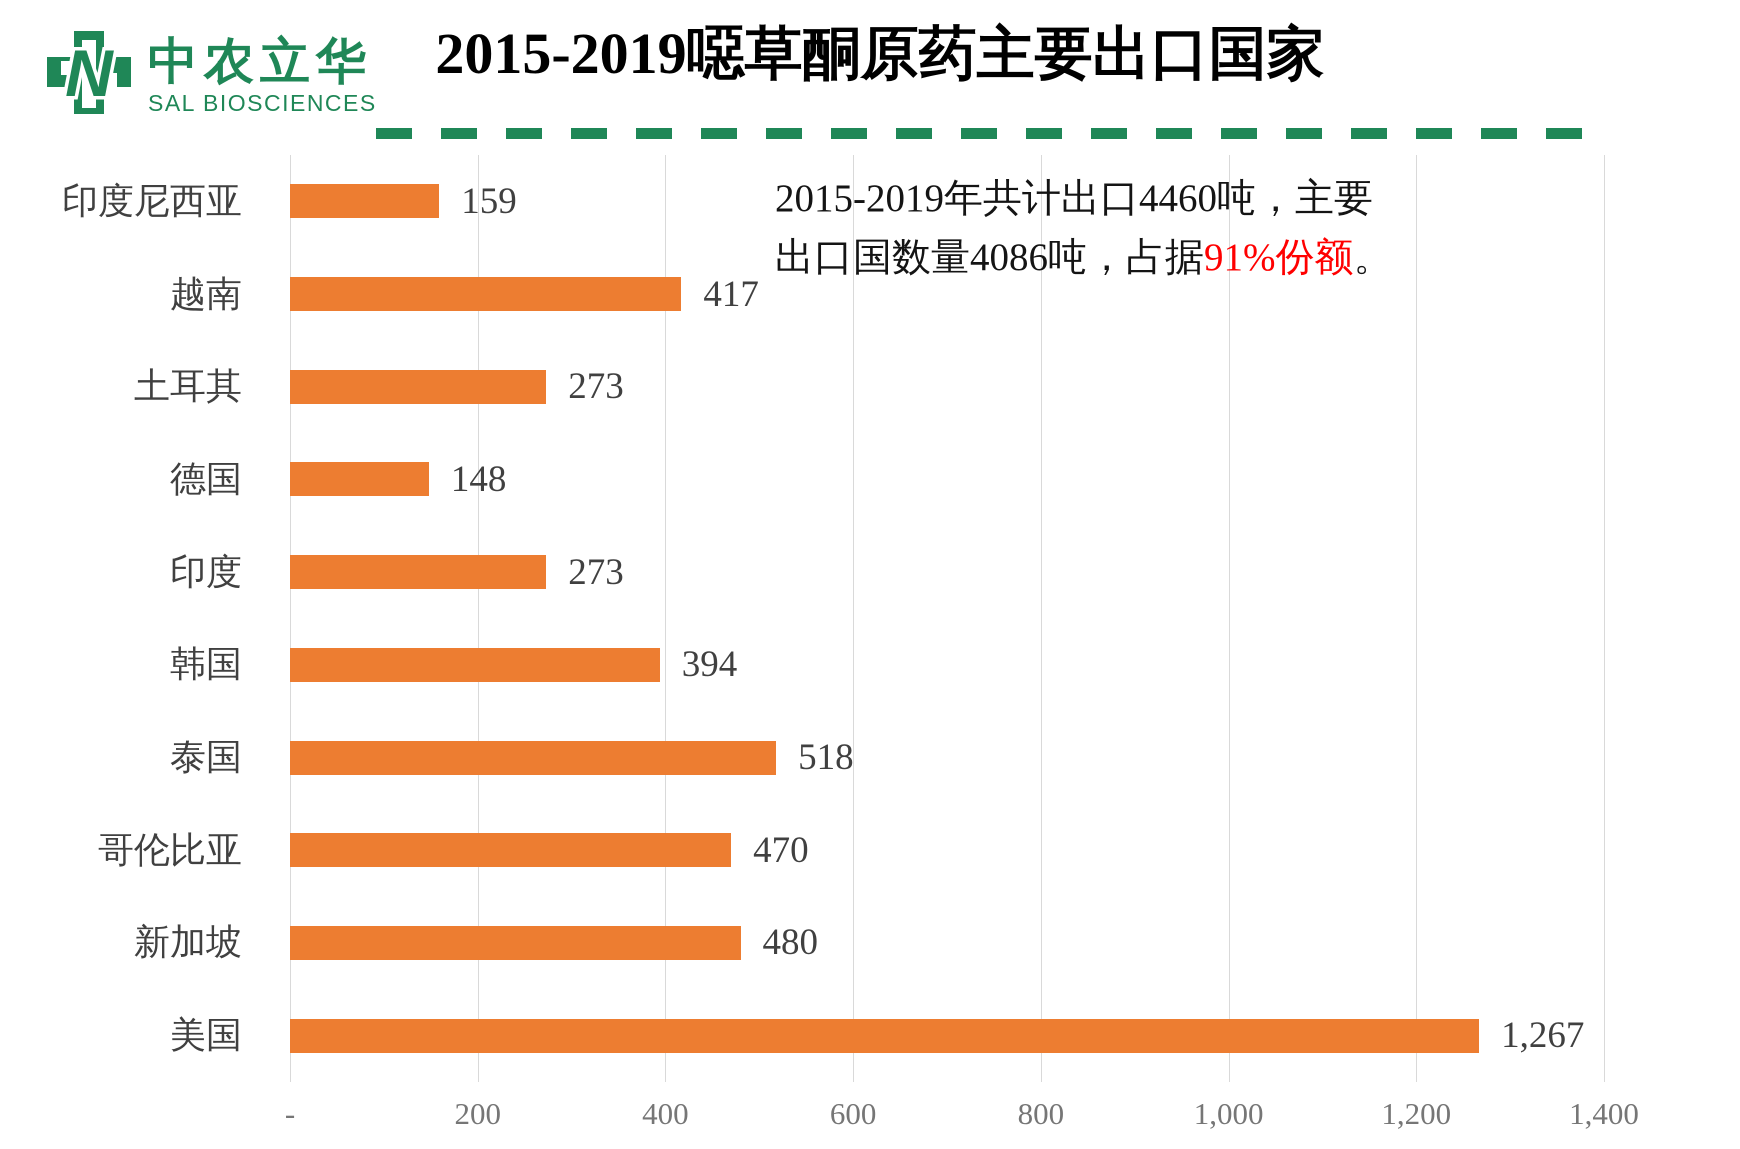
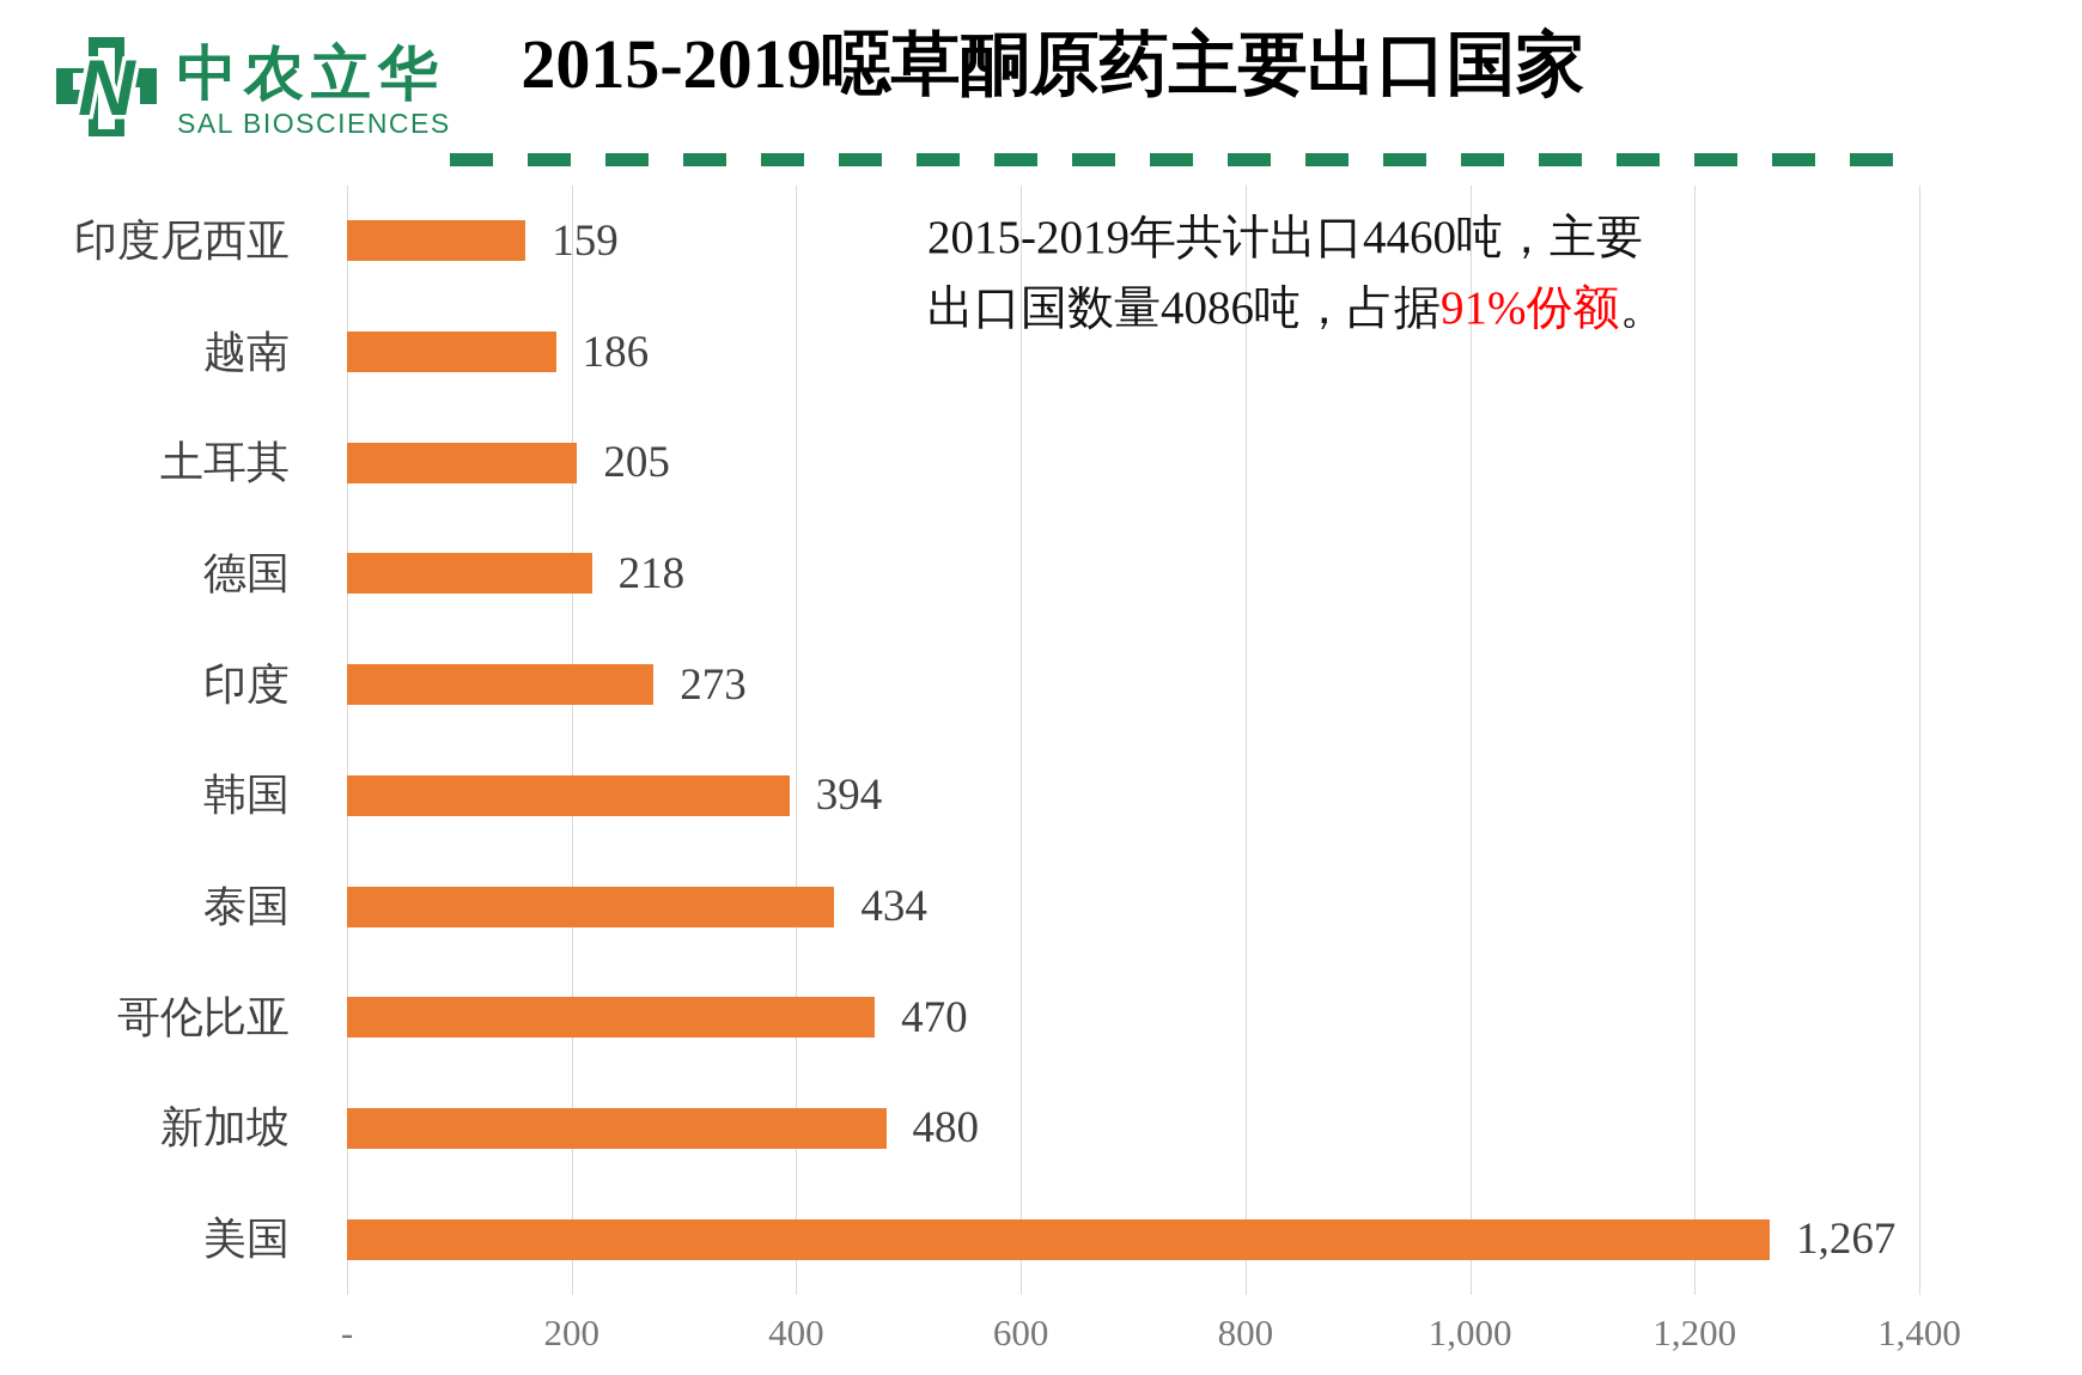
越南: 417 -> 186
土耳其: 273 -> 205
德国: 148 -> 218
泰国: 518 -> 434
